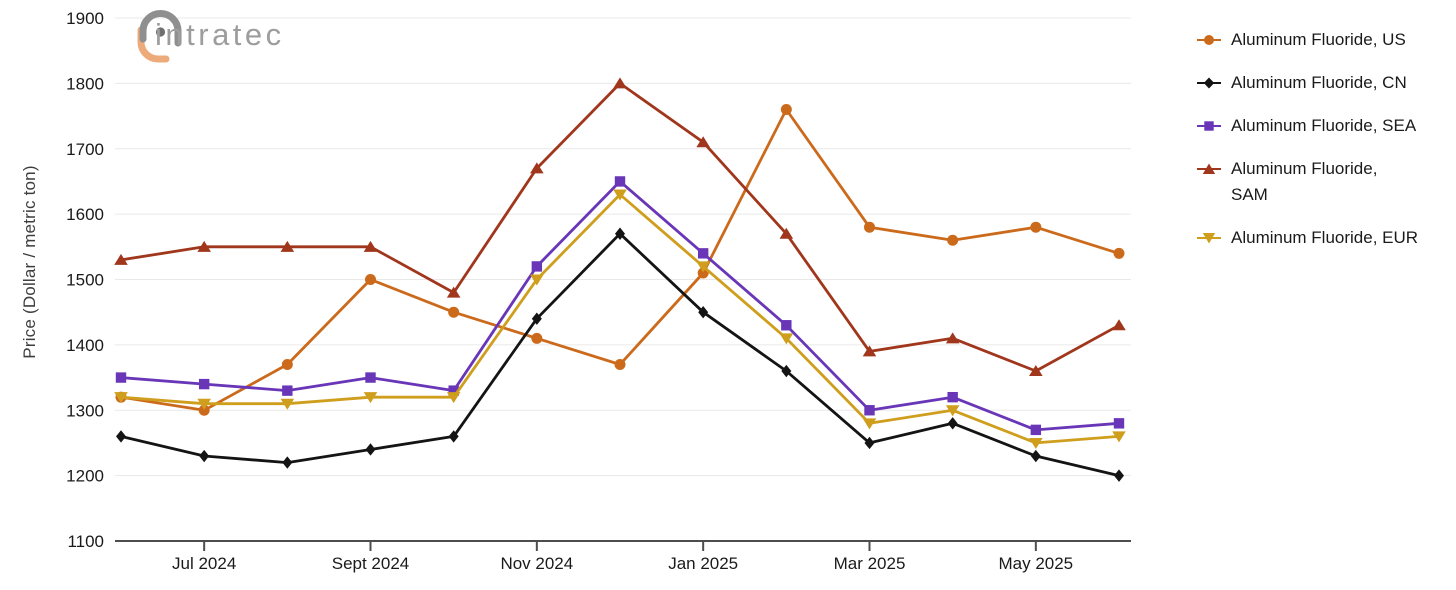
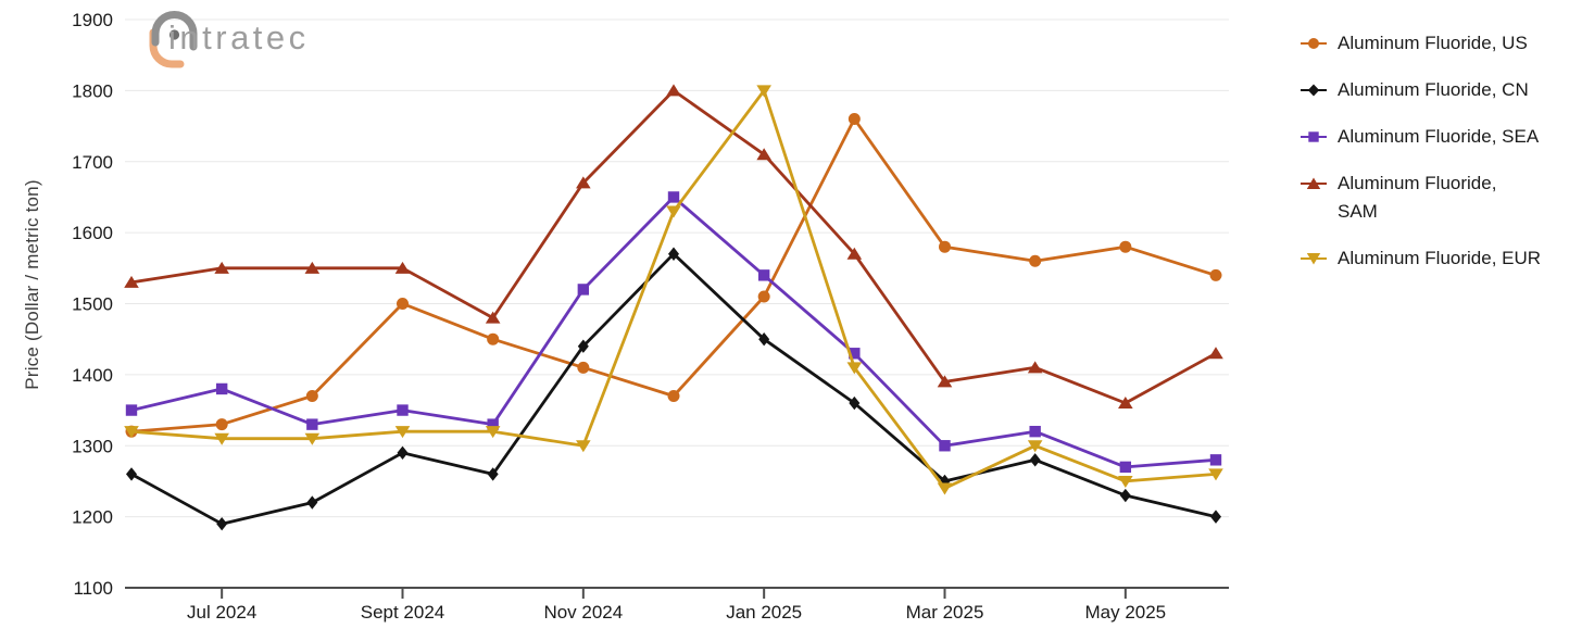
Aluminum Fluoride, US/Jul 2024: 1300 -> 1330
Aluminum Fluoride, CN/Jul 2024: 1230 -> 1190
Aluminum Fluoride, SEA/Jul 2024: 1340 -> 1380
Aluminum Fluoride, CN/Sept 2024: 1240 -> 1290
Aluminum Fluoride, EUR/Nov 2024: 1500 -> 1300
Aluminum Fluoride, EUR/Jan 2025: 1520 -> 1800
Aluminum Fluoride, EUR/Mar 2025: 1280 -> 1240
